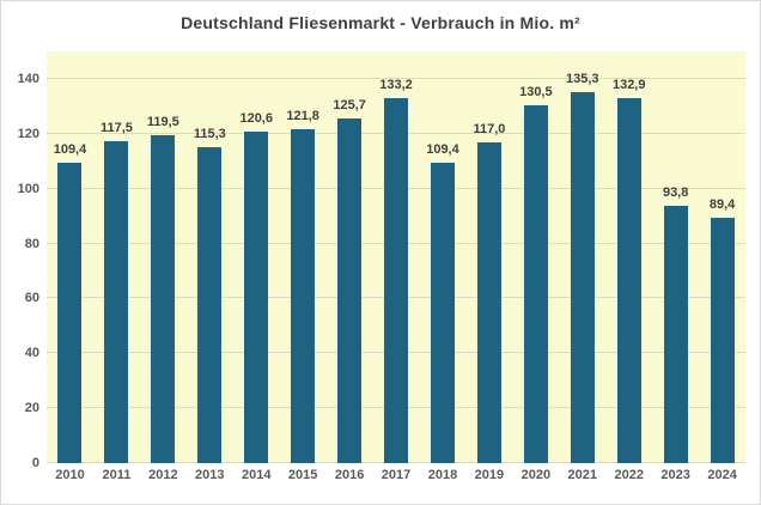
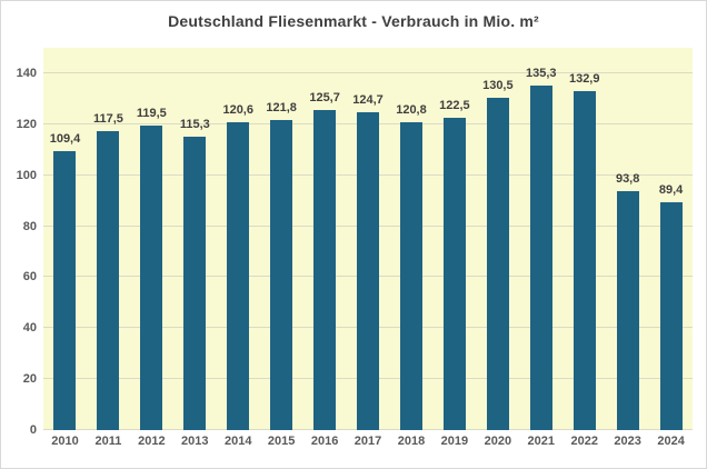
2017: 133,2 -> 124,7
2018: 109,4 -> 120,8
2019: 117,0 -> 122,5
